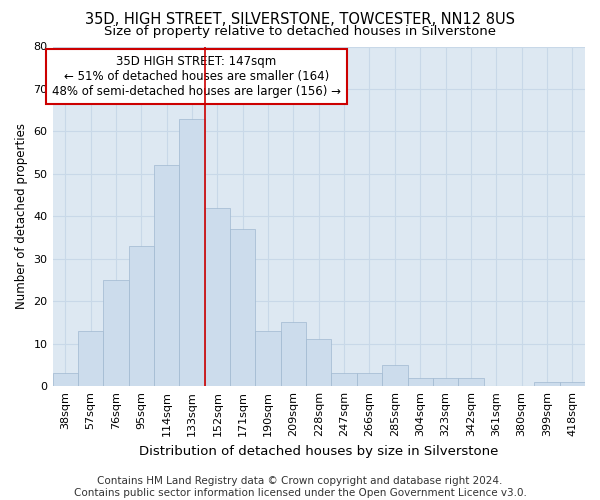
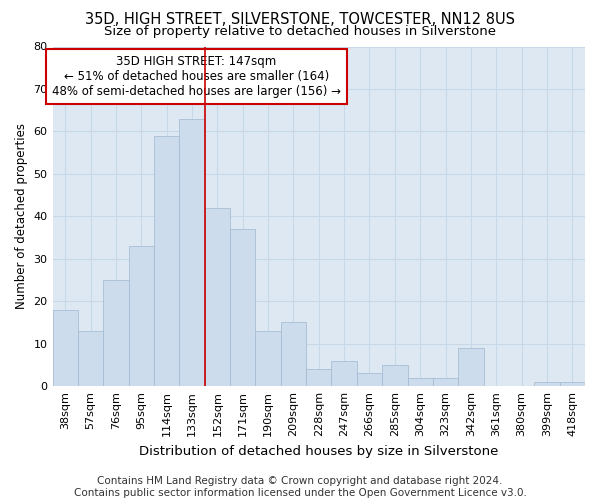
38sqm: 3 -> 18
114sqm: 52 -> 59
228sqm: 11 -> 4
247sqm: 3 -> 6
342sqm: 2 -> 9
